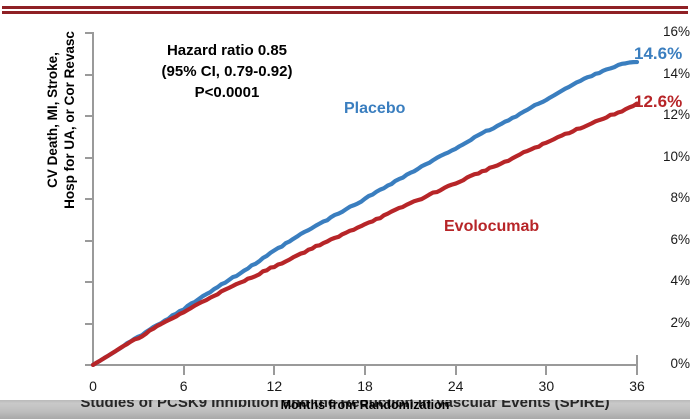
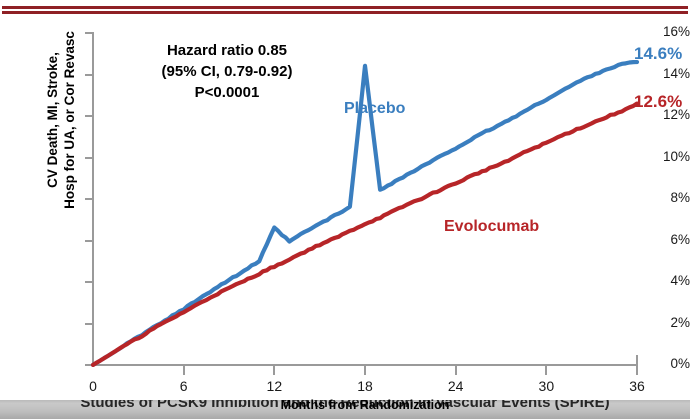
Placebo/12: 5.5% -> 6.6%
Placebo/18: 8.0% -> 14.4%
